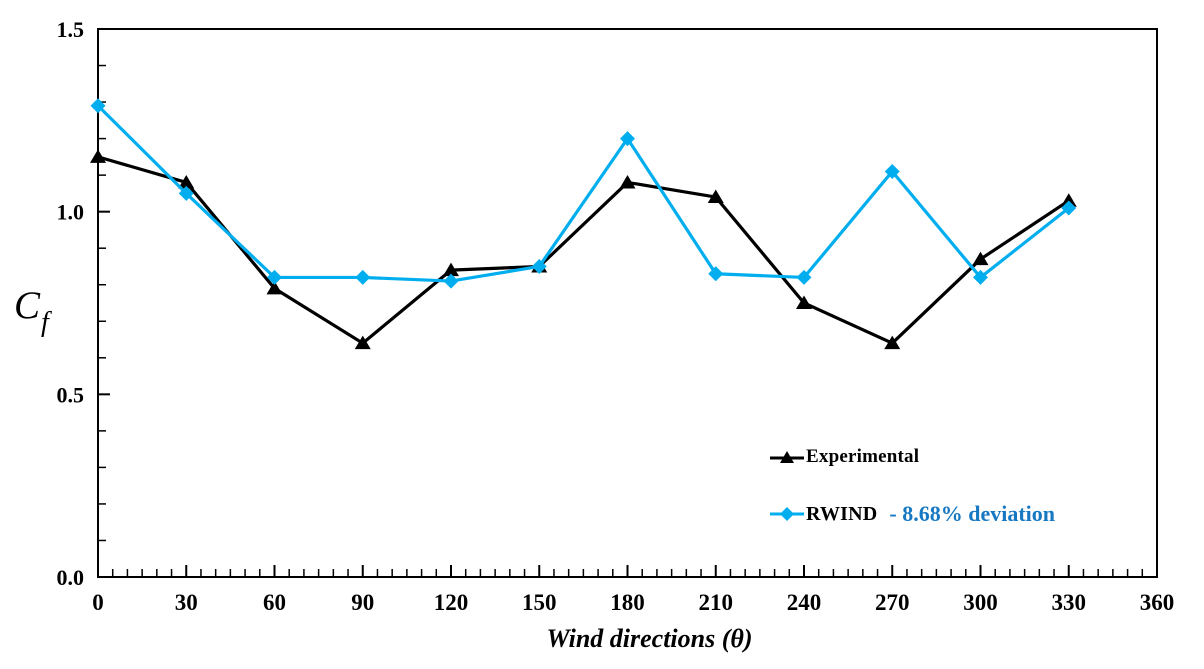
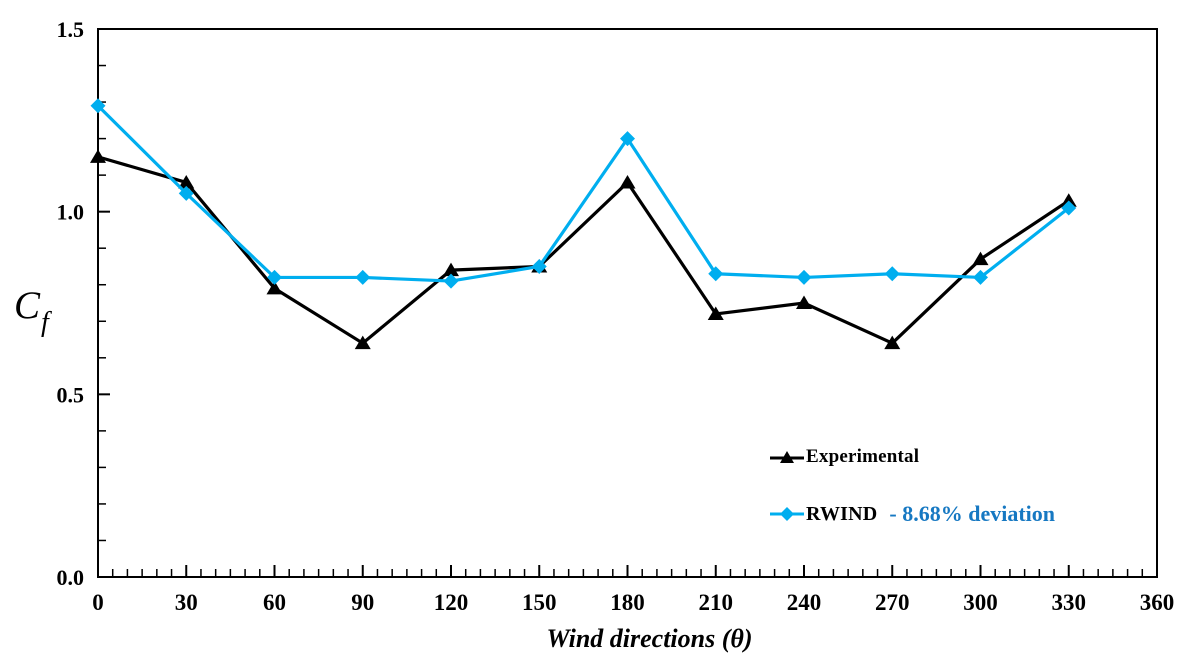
Experimental/210: 1.04 -> 0.72
RWIND/270: 1.11 -> 0.83
